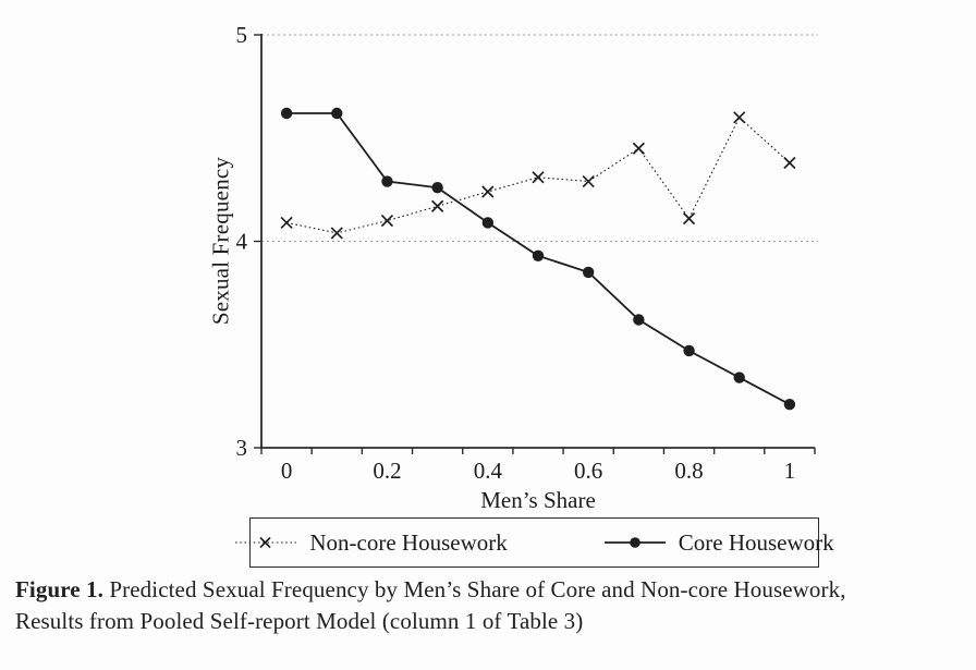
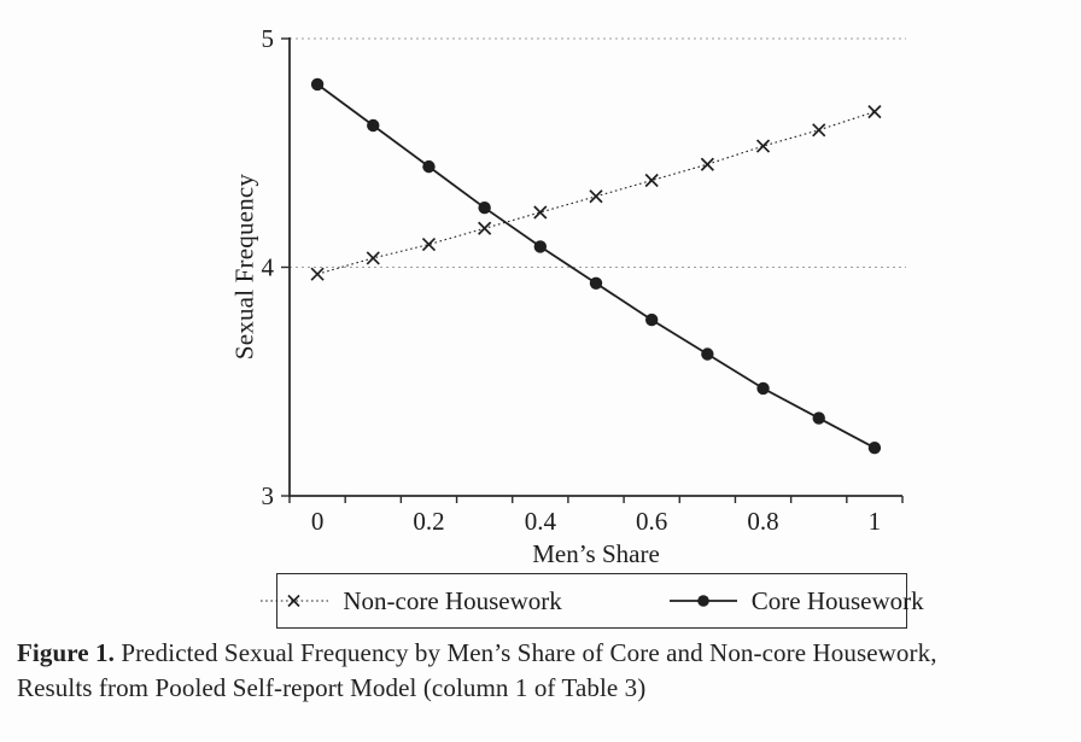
Non-core Housework/0: 4.09 -> 3.97
Core Housework/0: 4.62 -> 4.80
Core Housework/0.2: 4.29 -> 4.44
Non-core Housework/0.6: 4.29 -> 4.38
Core Housework/0.6: 3.85 -> 3.77
Non-core Housework/0.8: 4.11 -> 4.53
Non-core Housework/1: 4.38 -> 4.68
